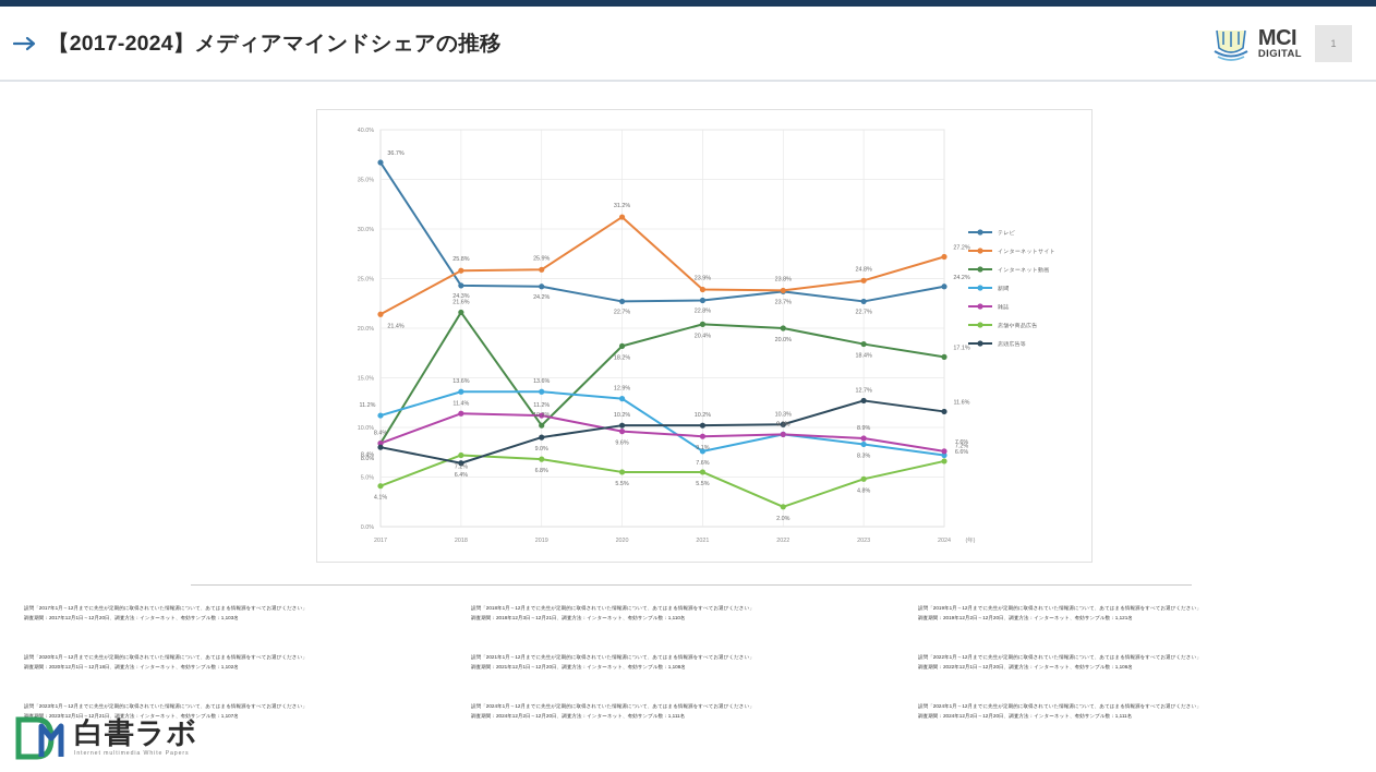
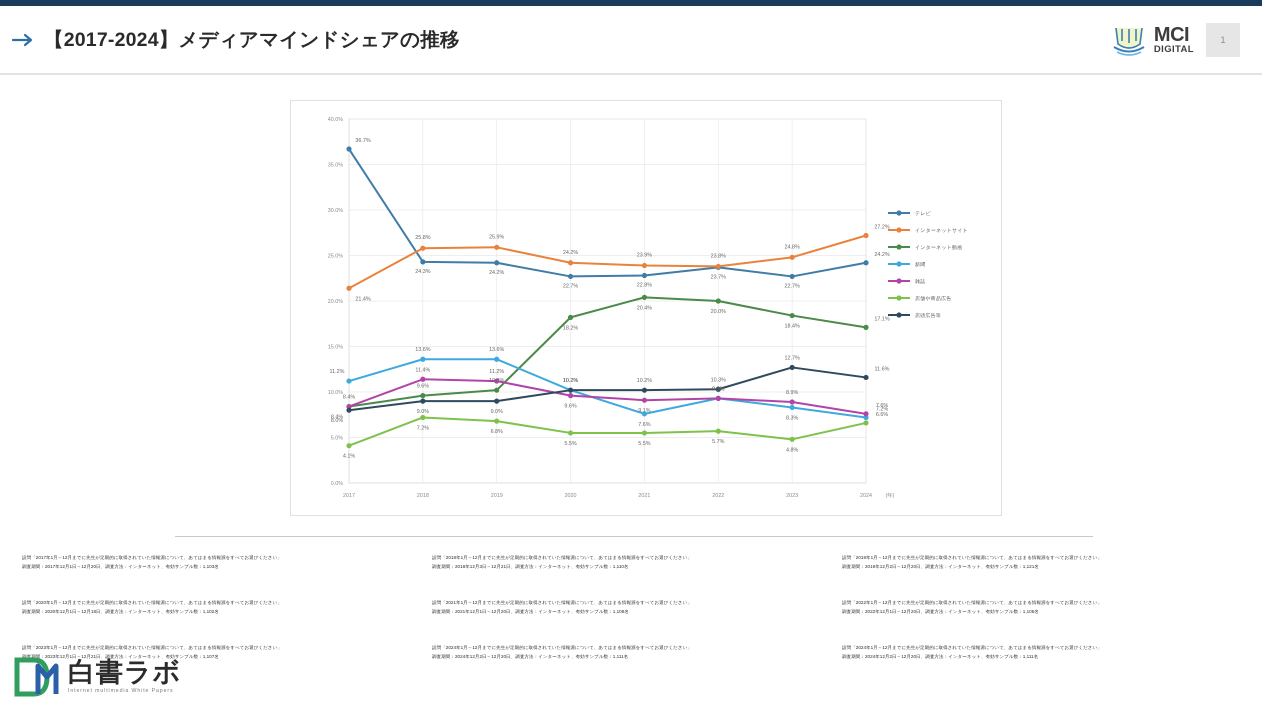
インターネット動画/2018: 21.6% -> 9.6%
店頭広告等/2018: 6.4% -> 9.0%
インターネットサイト/2020: 31.2% -> 24.2%
新聞/2020: 12.9% -> 10.2%
店舗や商品広告/2022: 2.0% -> 5.7%
